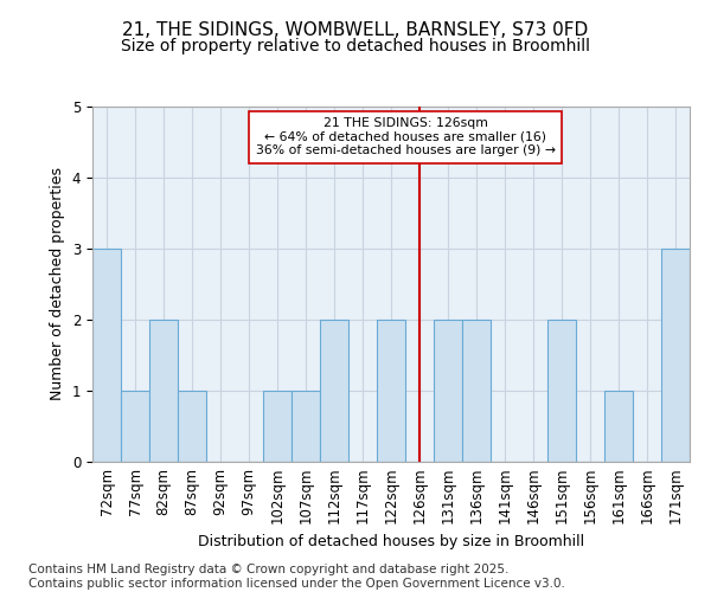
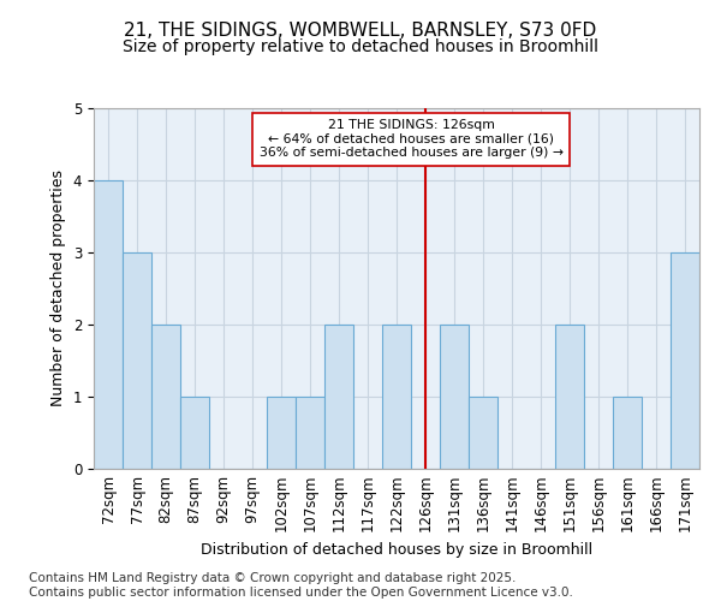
72sqm: 3 -> 4
77sqm: 1 -> 3
136sqm: 2 -> 1
